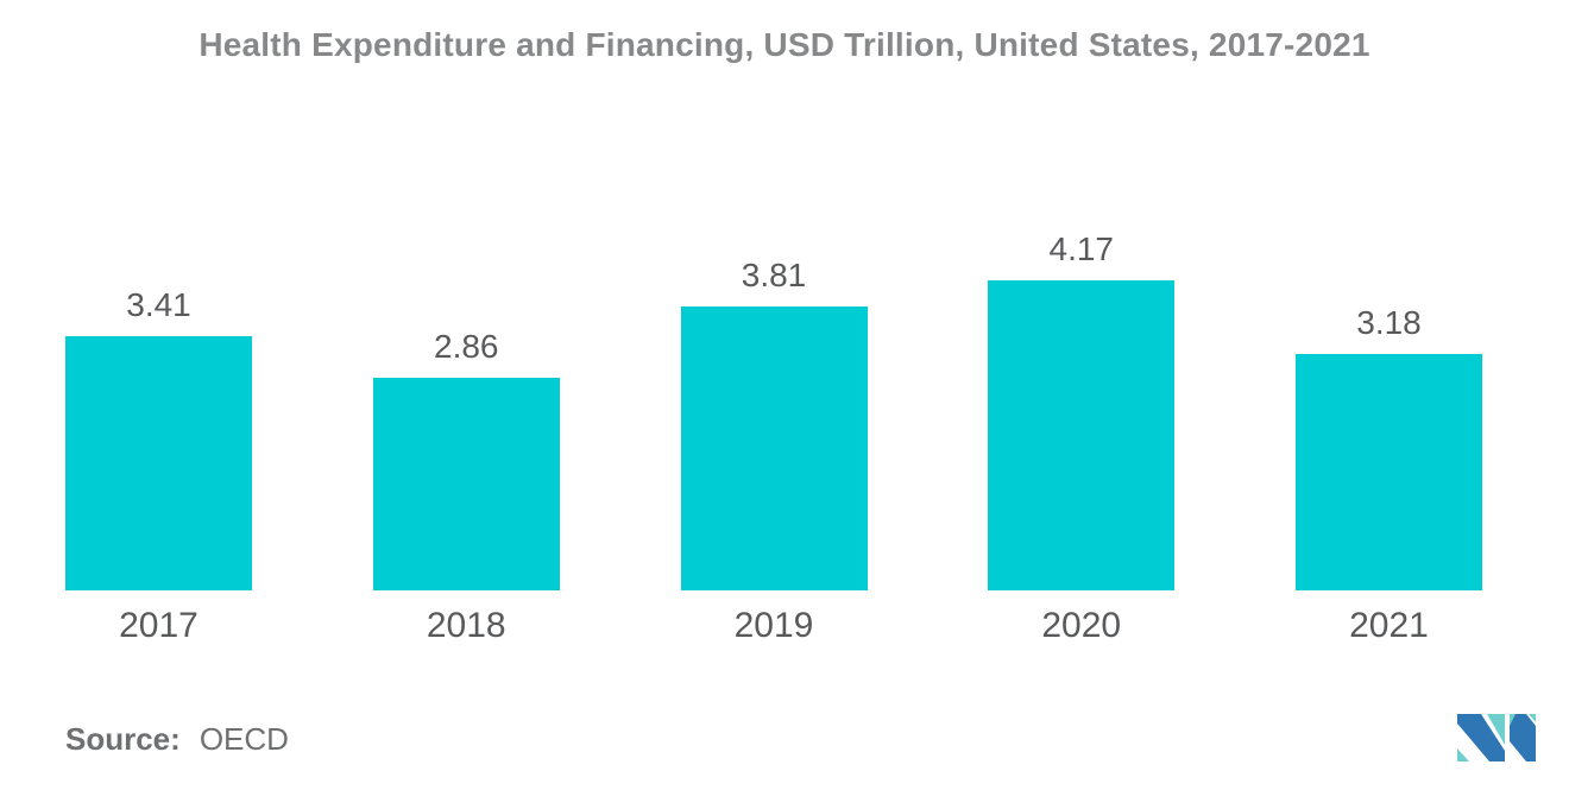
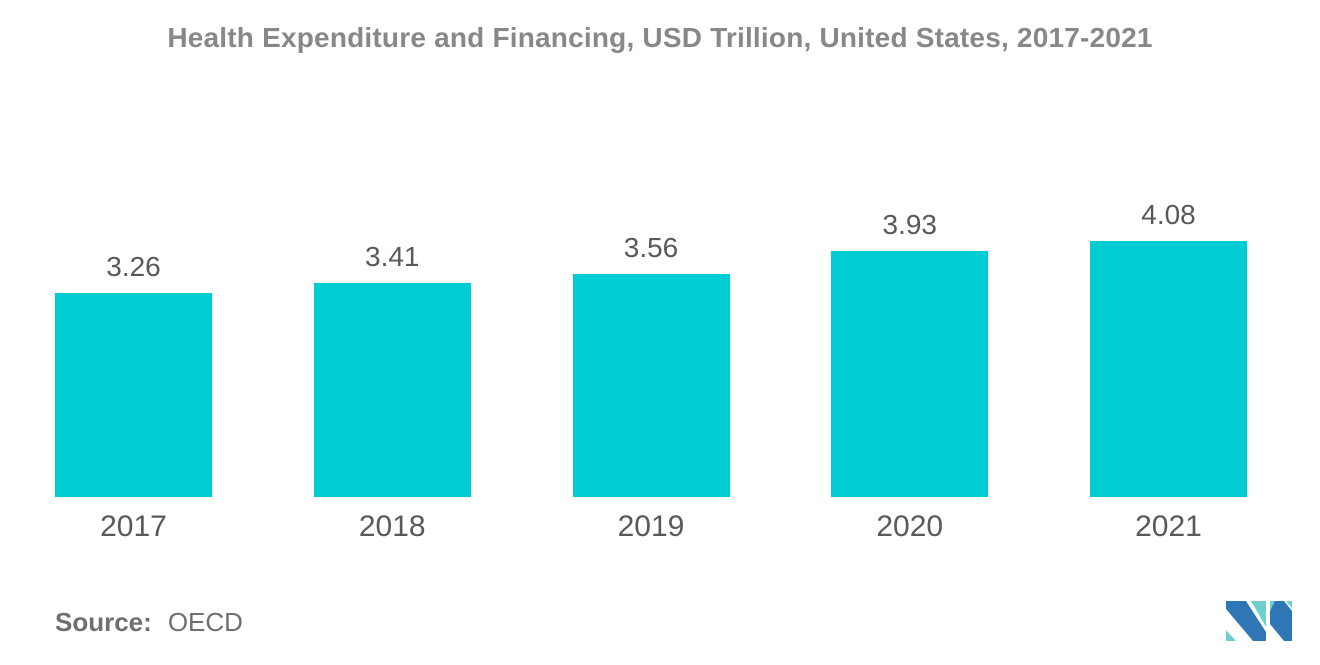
2017: 3.41 -> 3.26
2018: 2.86 -> 3.41
2019: 3.81 -> 3.56
2020: 4.17 -> 3.93
2021: 3.18 -> 4.08
